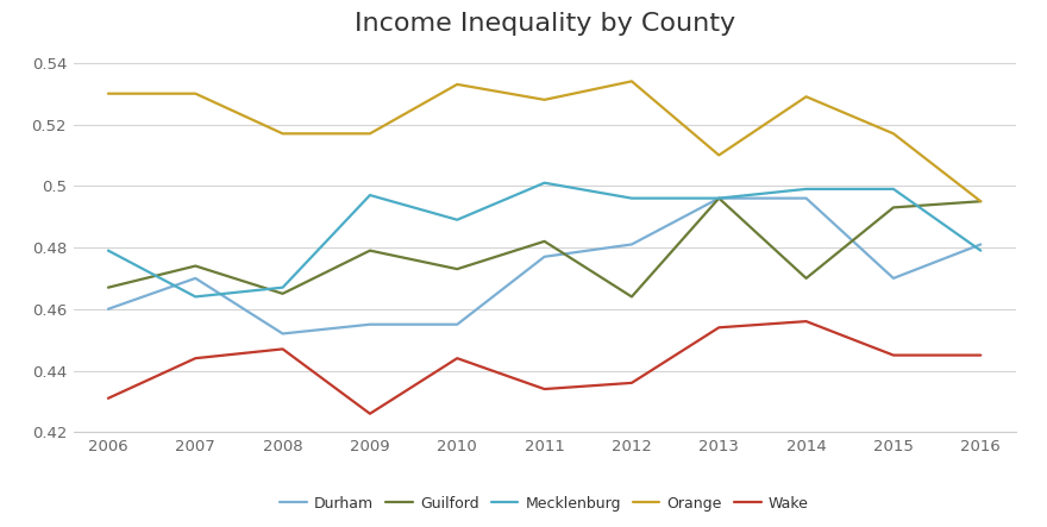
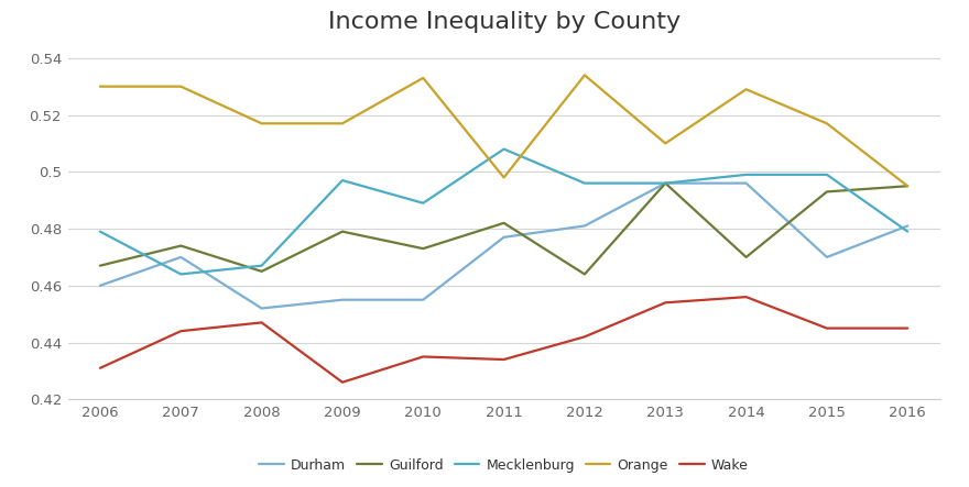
Wake/2010: 0.444 -> 0.435
Mecklenburg/2011: 0.501 -> 0.508
Orange/2011: 0.528 -> 0.498
Wake/2012: 0.436 -> 0.442
